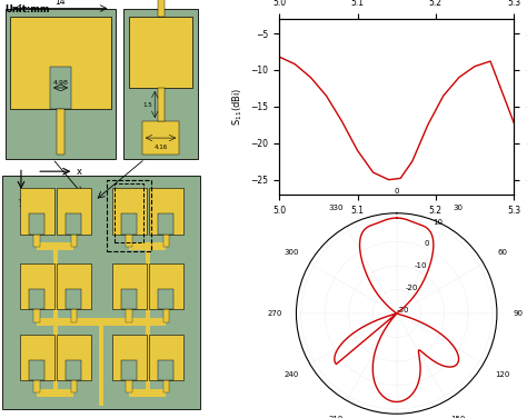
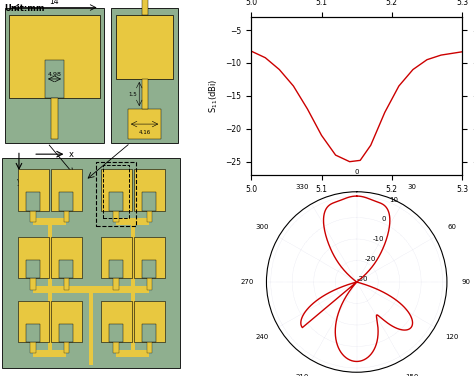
5.3: -17.2 -> -8.3
